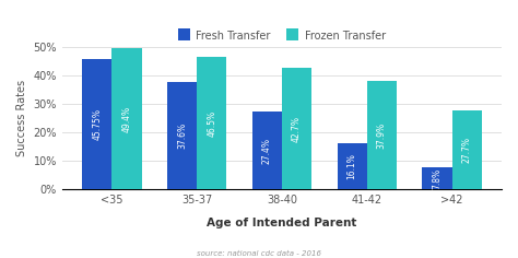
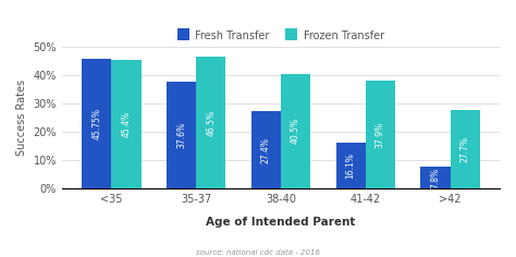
Frozen Transfer/<35: 49.4% -> 45.4%
Frozen Transfer/38-40: 42.7% -> 40.5%
